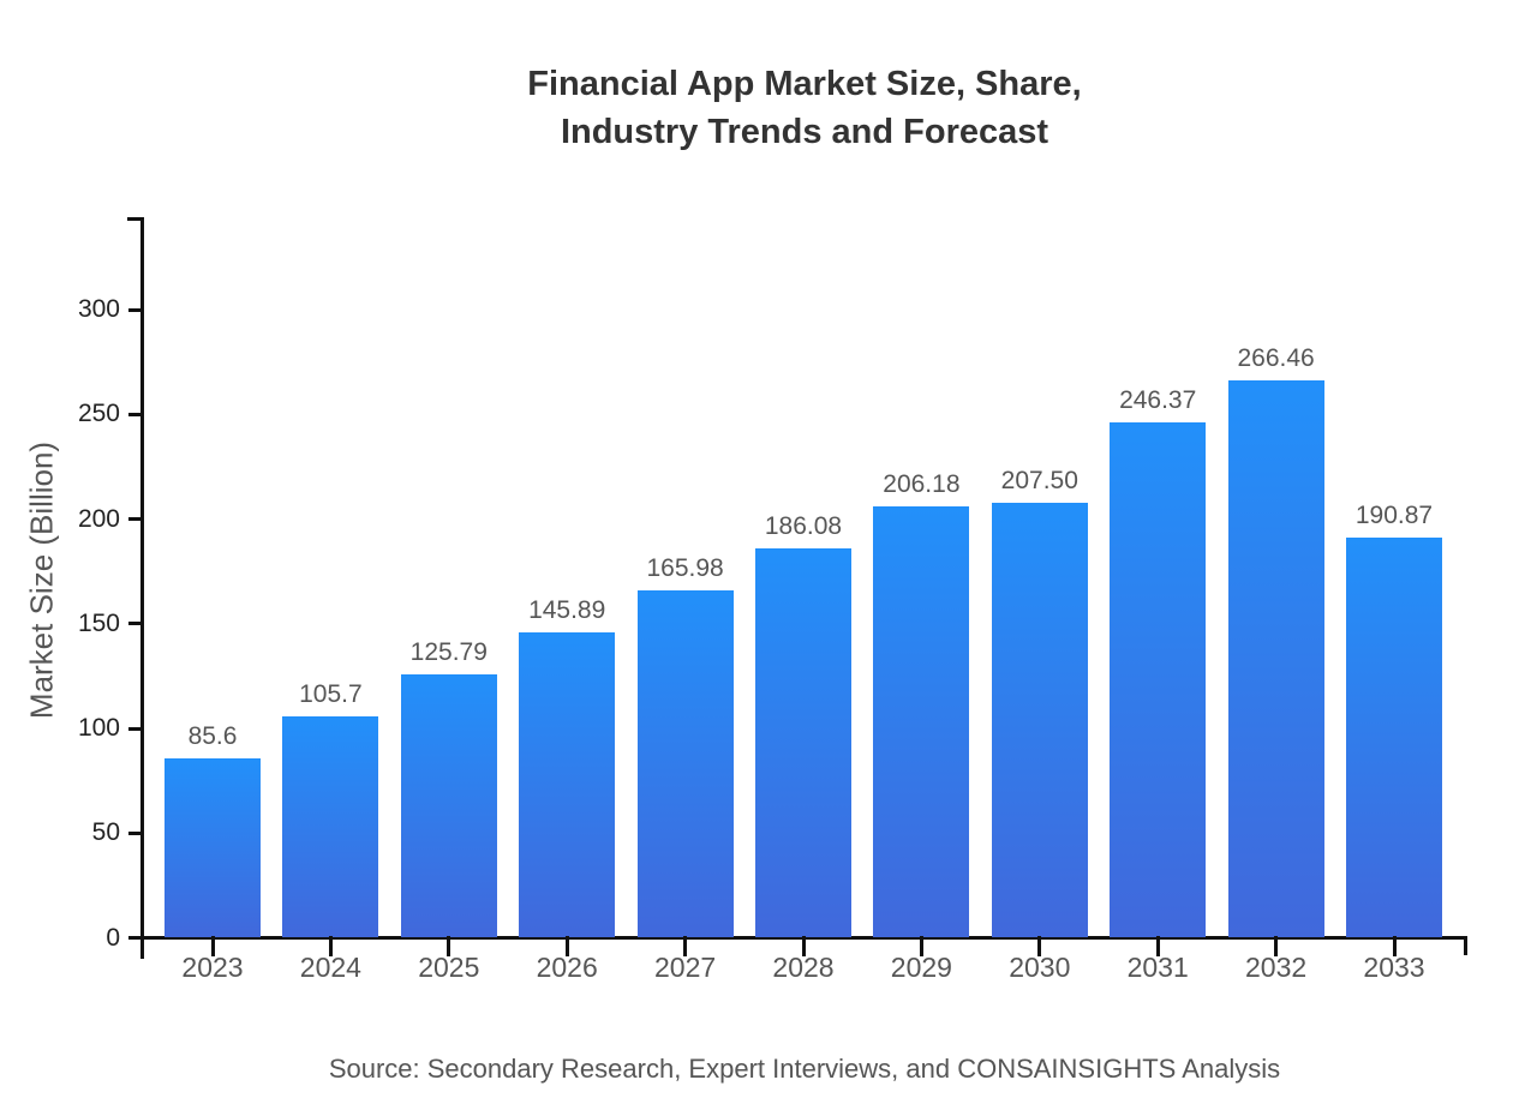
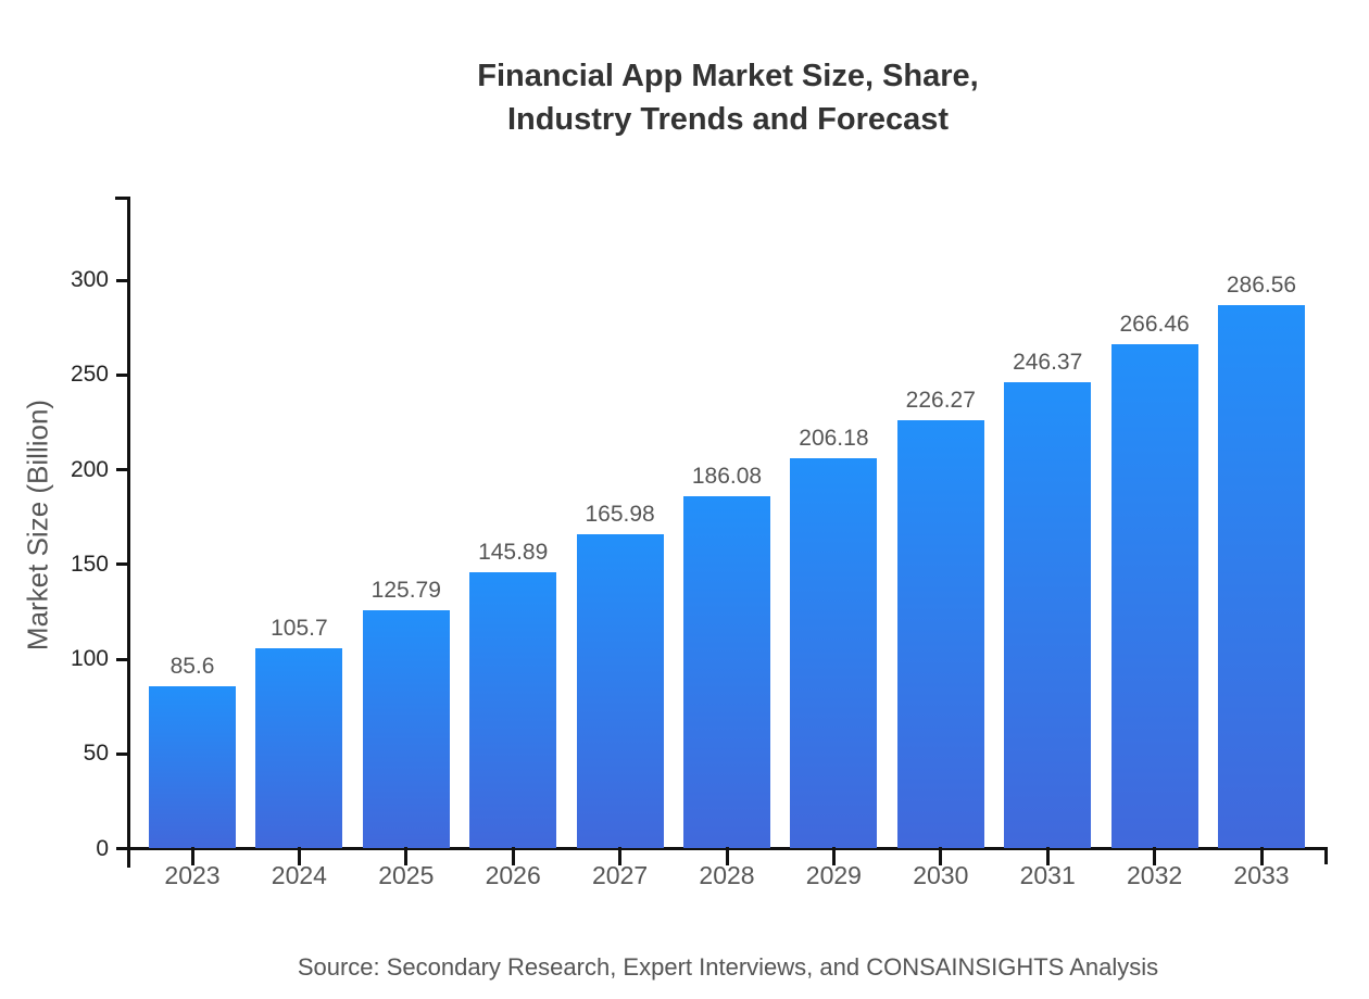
2030: 207.50 -> 226.27
2033: 190.87 -> 286.56
